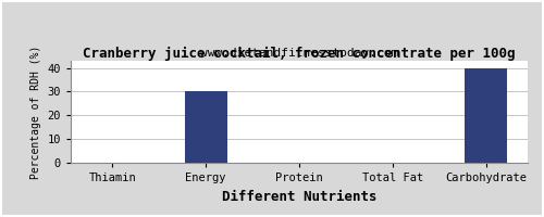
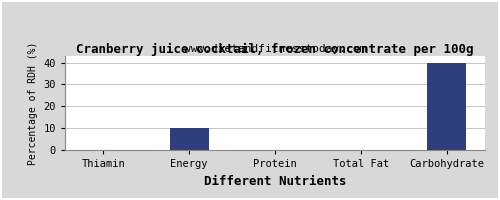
Energy: 30 -> 10
